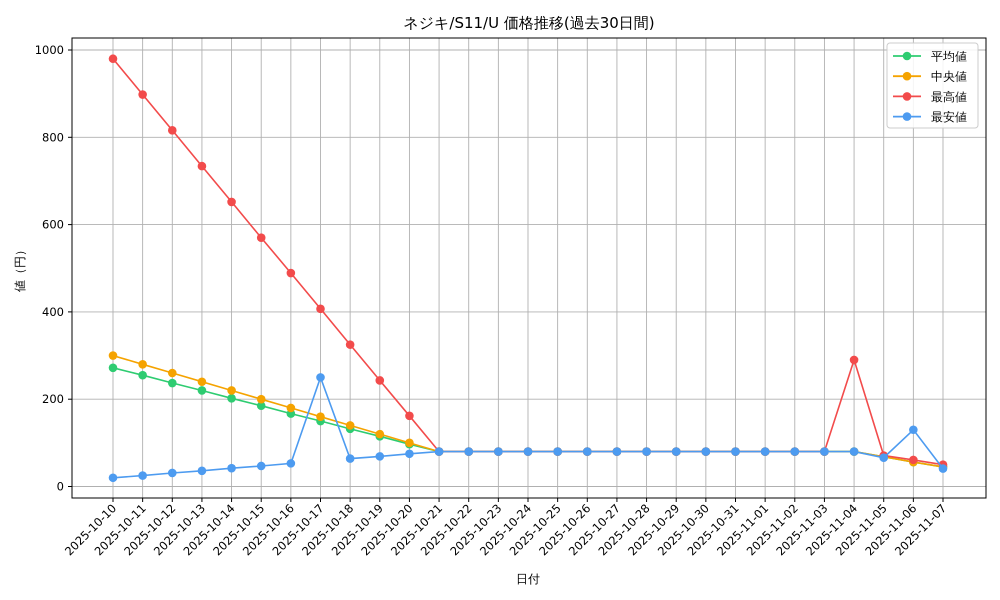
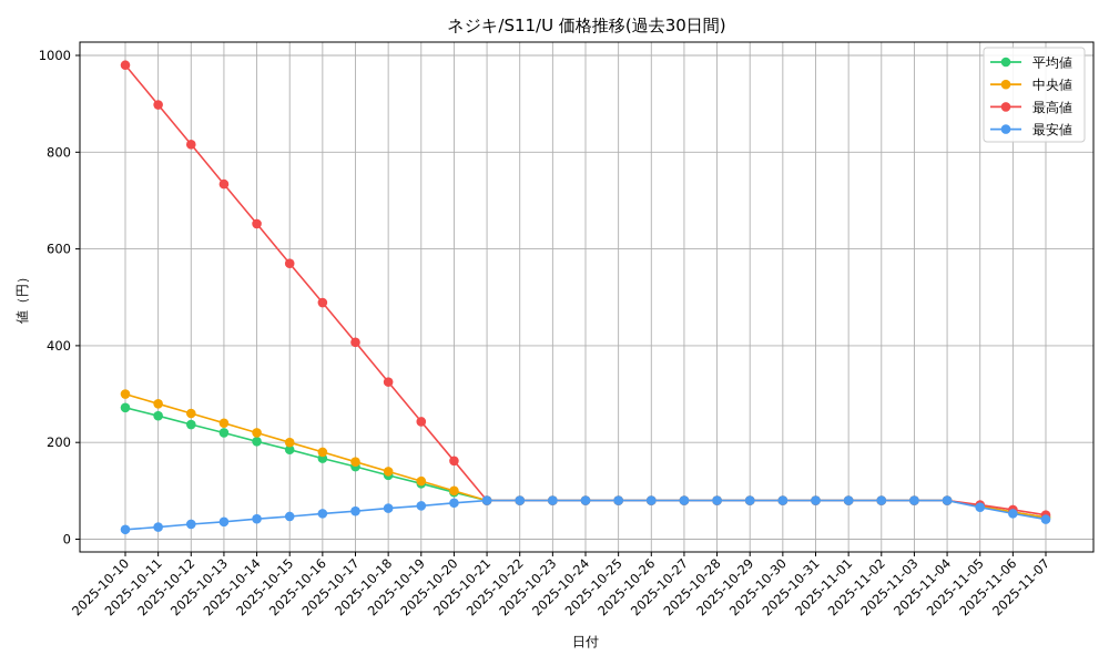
最安値/2025-10-17: 250 -> 60
最高値/2025-11-04: 290 -> 80
最安値/2025-11-06: 130 -> 50
